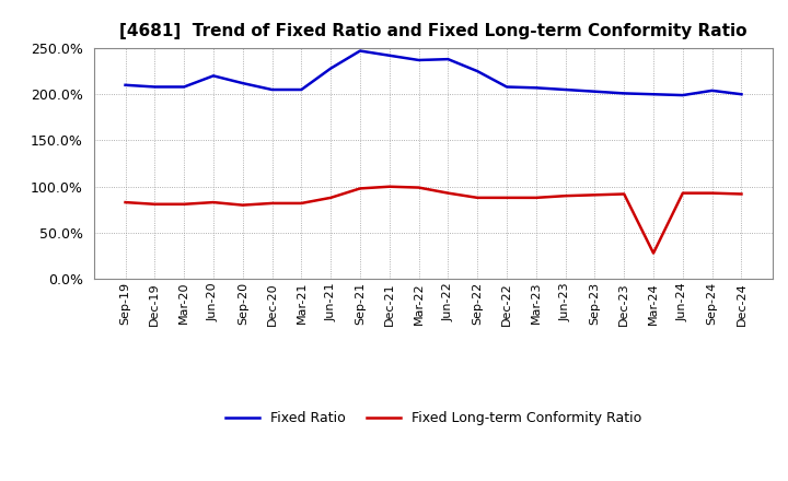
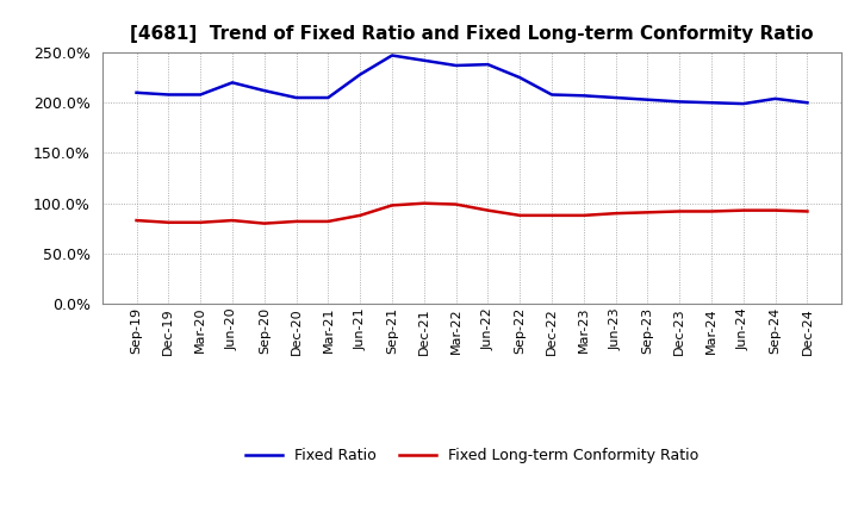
Fixed Long-term Conformity Ratio/Mar-24: 28% -> 92%
